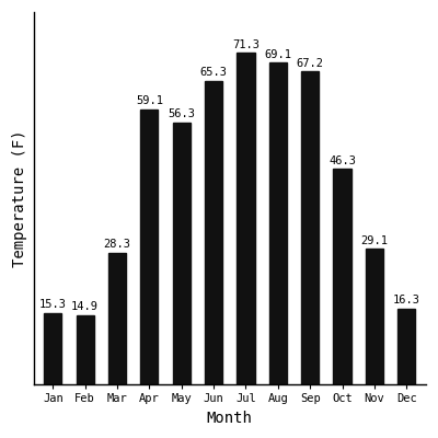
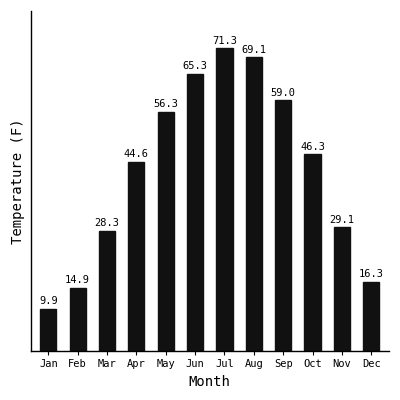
Jan: 15.3 -> 9.9
Apr: 59.1 -> 44.6
Sep: 67.2 -> 59.0
